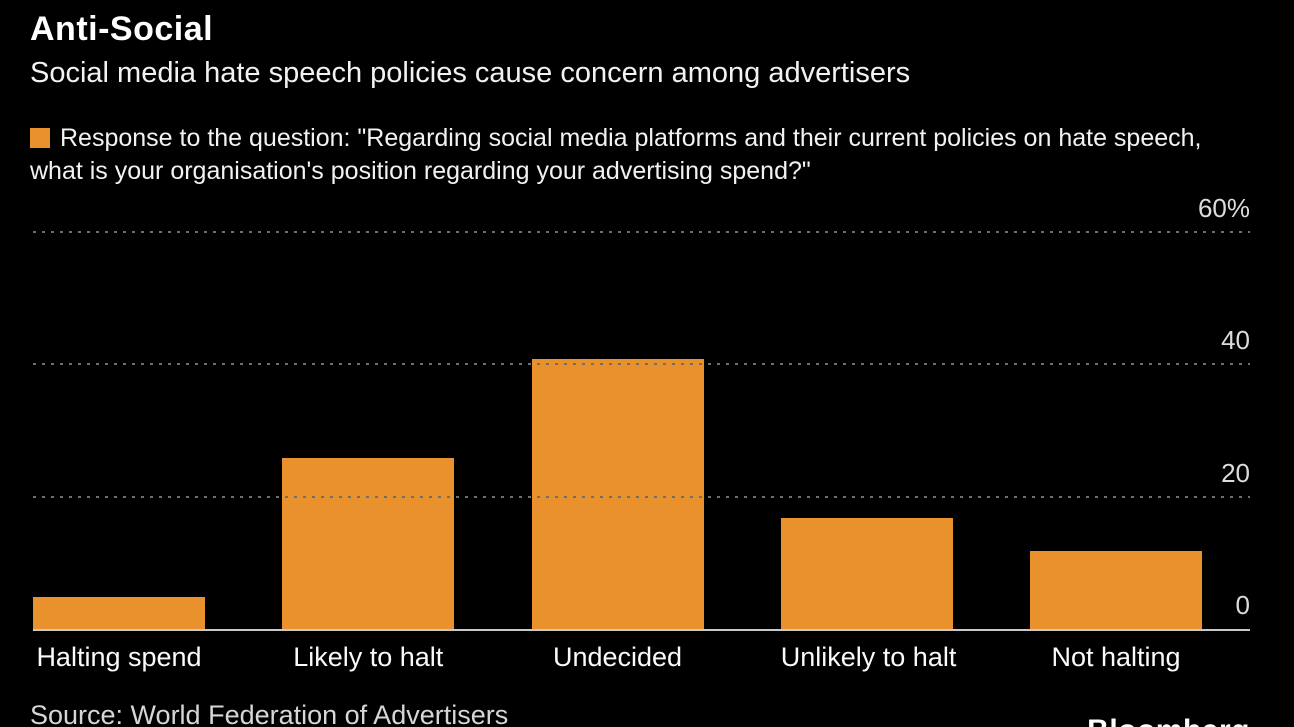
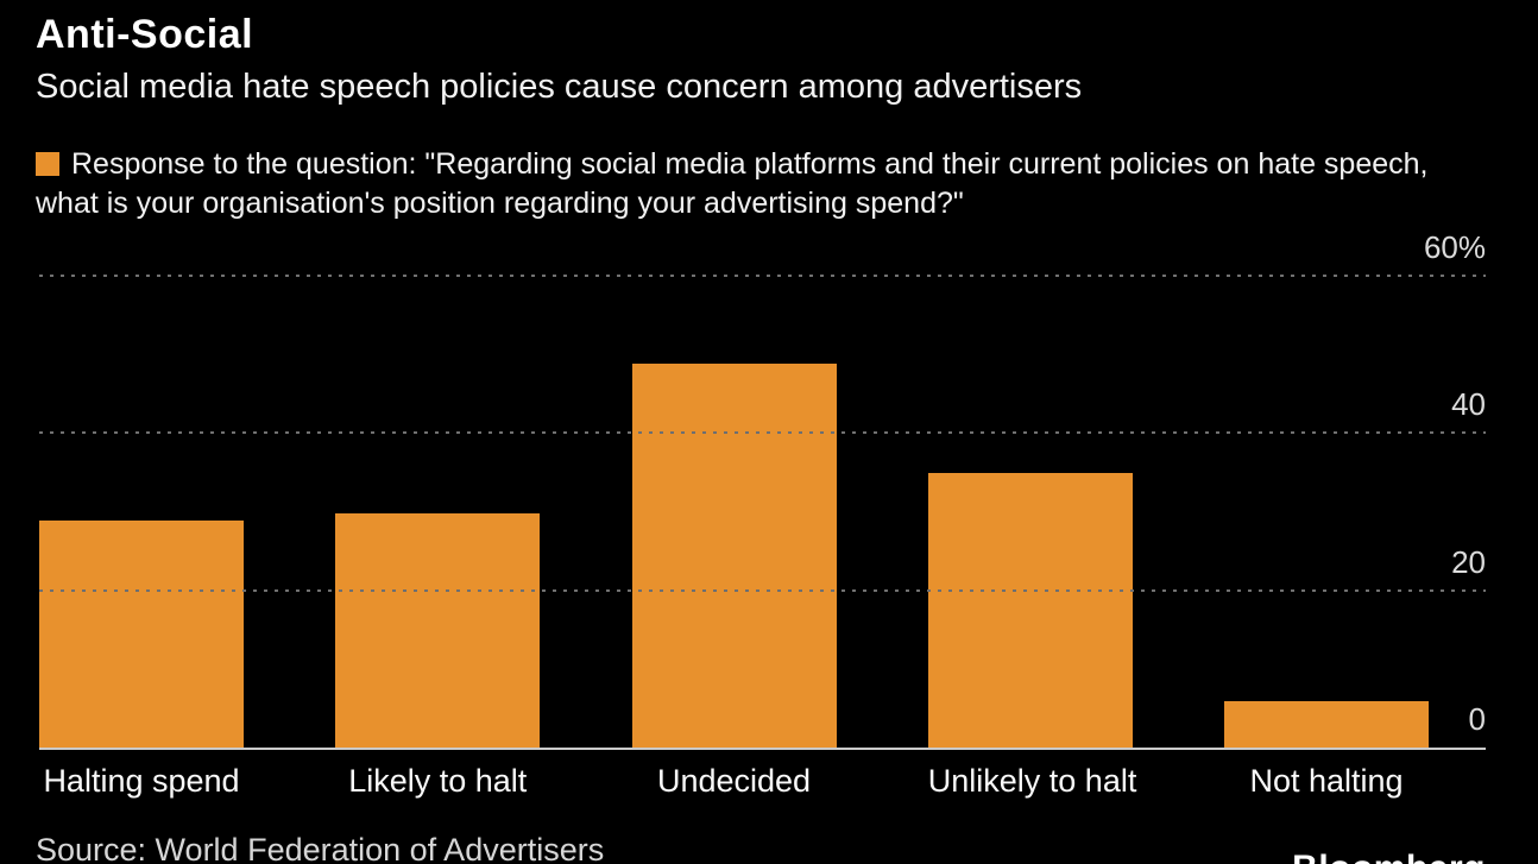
Halting spend: 5% -> 29%
Likely to halt: 26% -> 30%
Undecided: 41% -> 49%
Unlikely to halt: 17% -> 35%
Not halting: 12% -> 6%
